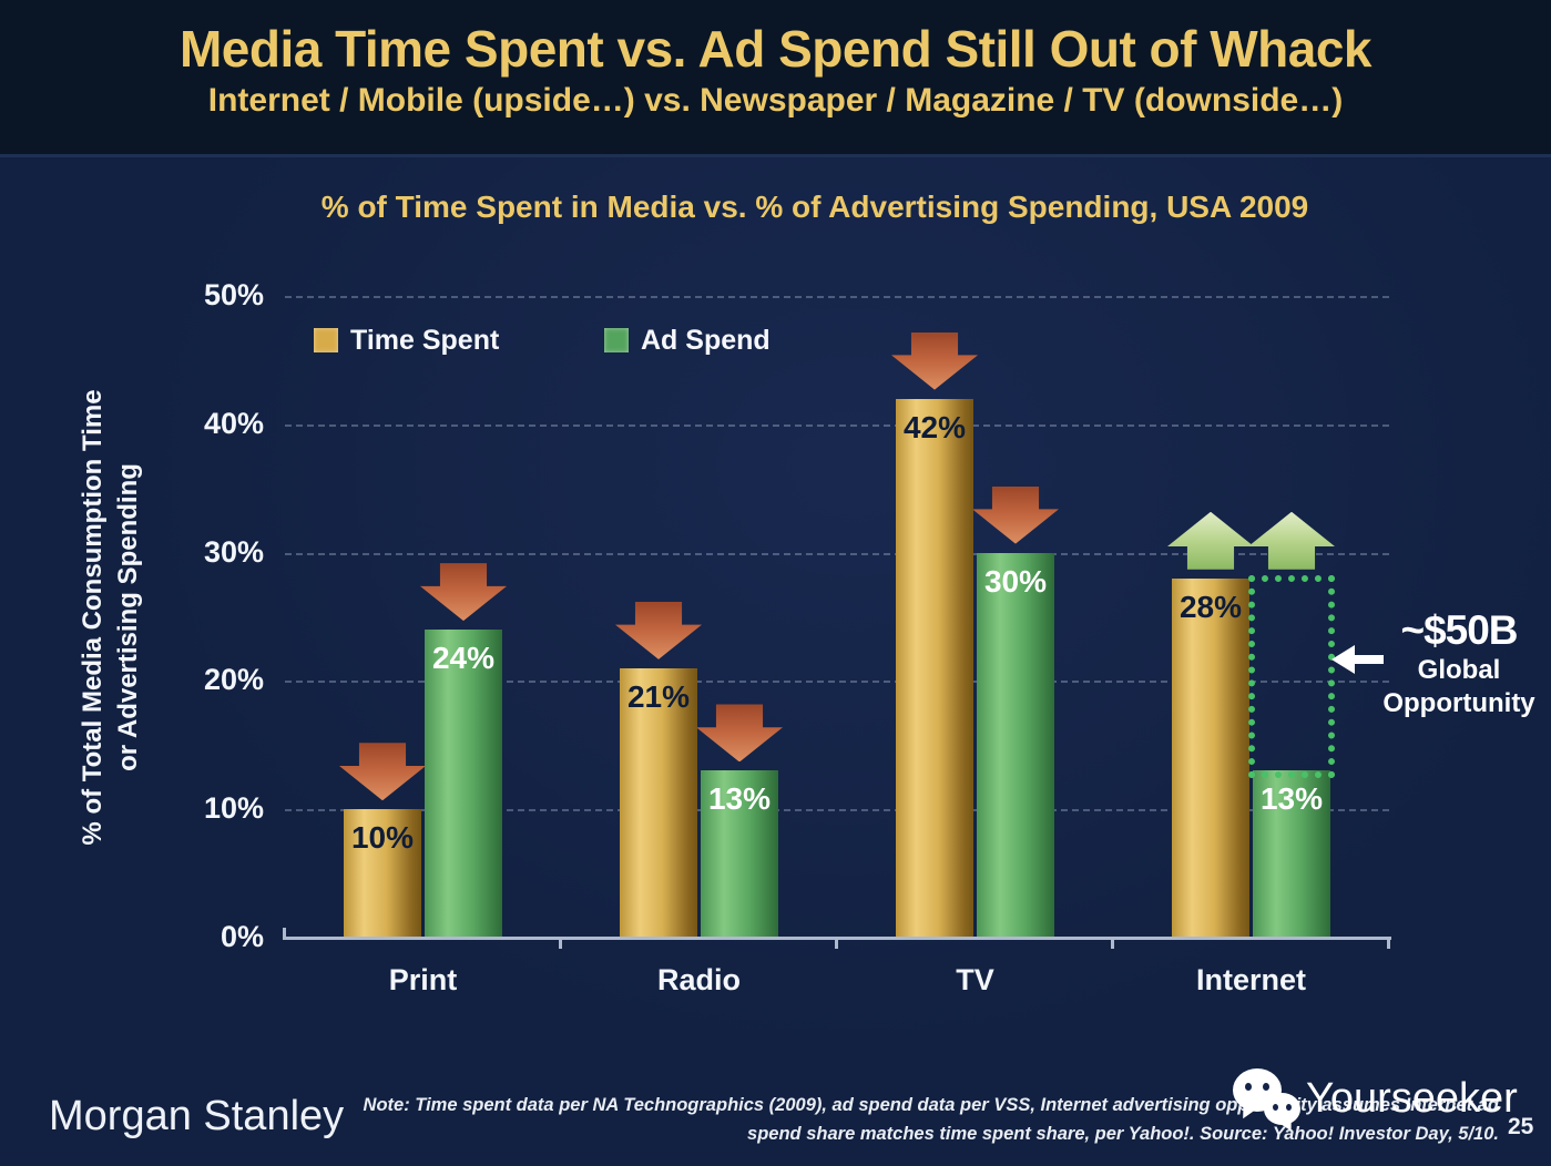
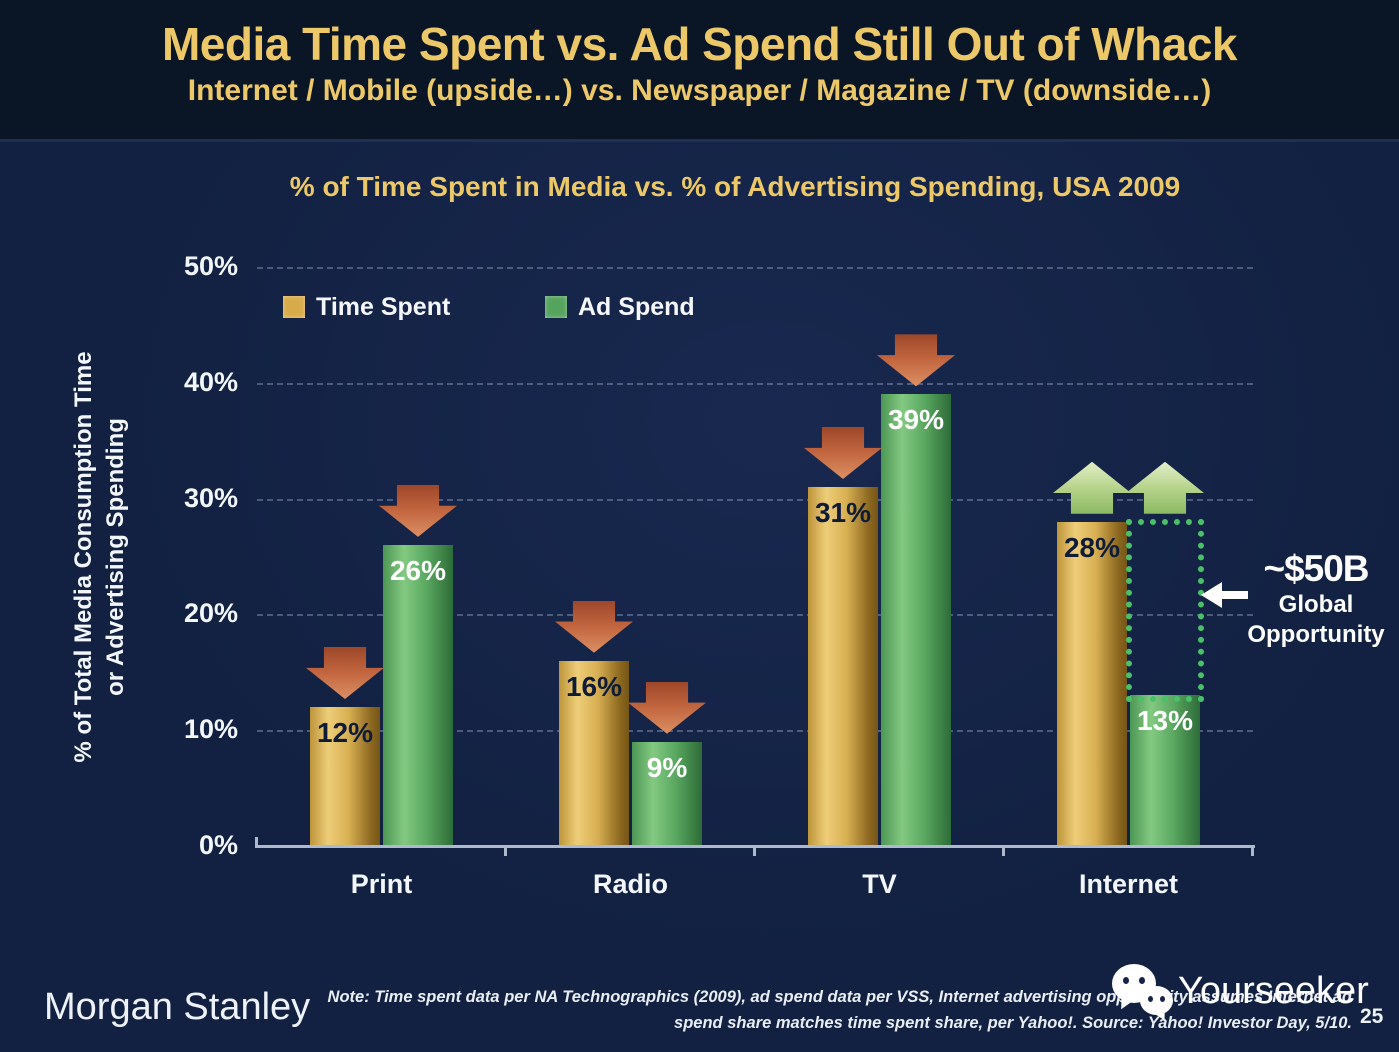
Time Spent/Print: 10% -> 12%
Ad Spend/Print: 24% -> 26%
Time Spent/Radio: 21% -> 16%
Ad Spend/Radio: 13% -> 9%
Time Spent/TV: 42% -> 31%
Ad Spend/TV: 30% -> 39%
